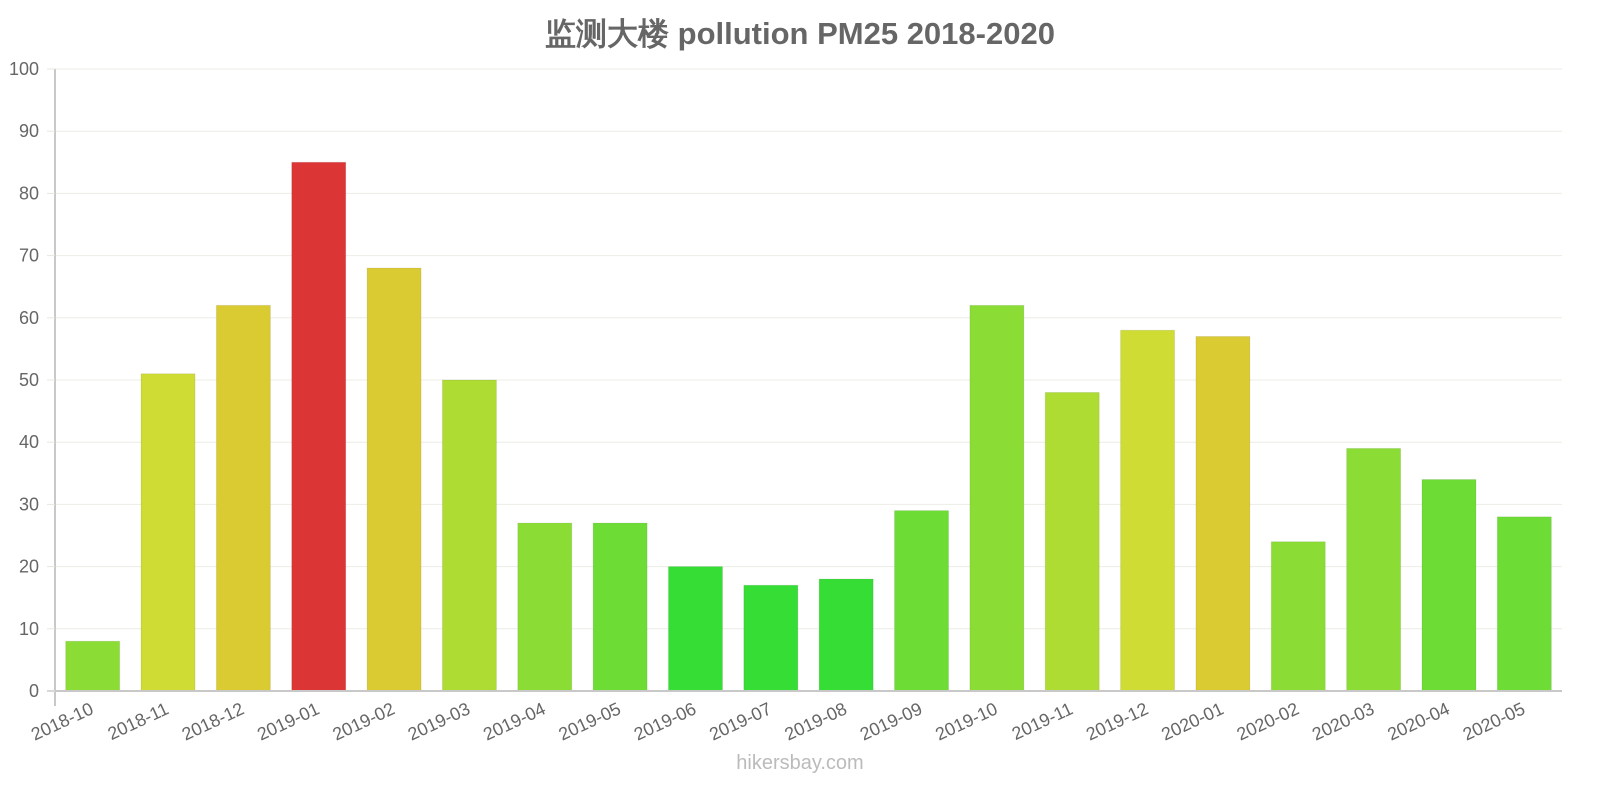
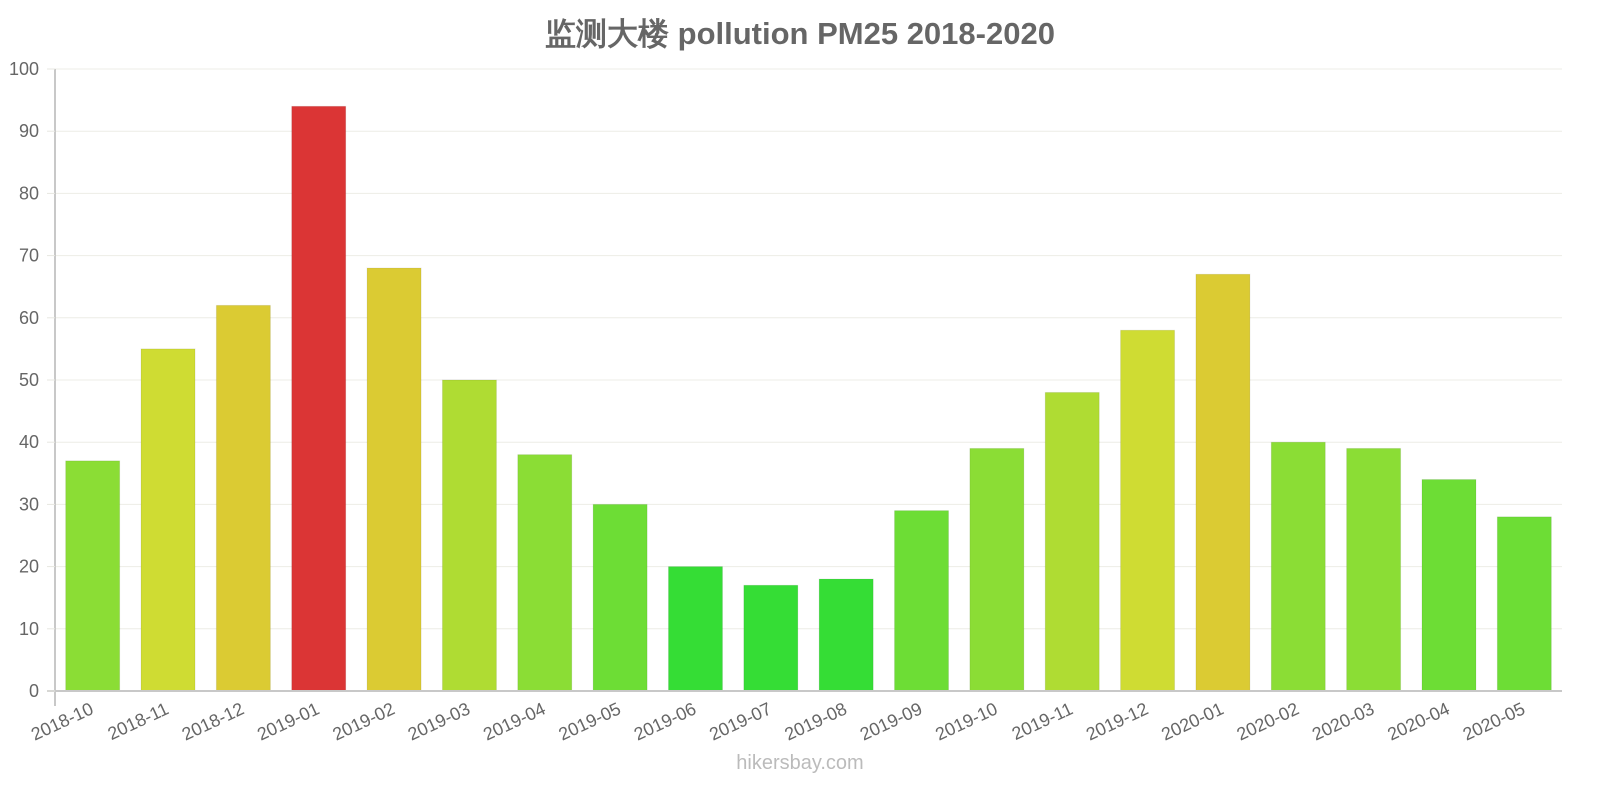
2018-10: 8 -> 37
2018-11: 51 -> 55
2019-01: 85 -> 94
2019-04: 27 -> 38
2019-05: 27 -> 30
2019-10: 62 -> 39
2020-01: 57 -> 67
2020-02: 24 -> 40
